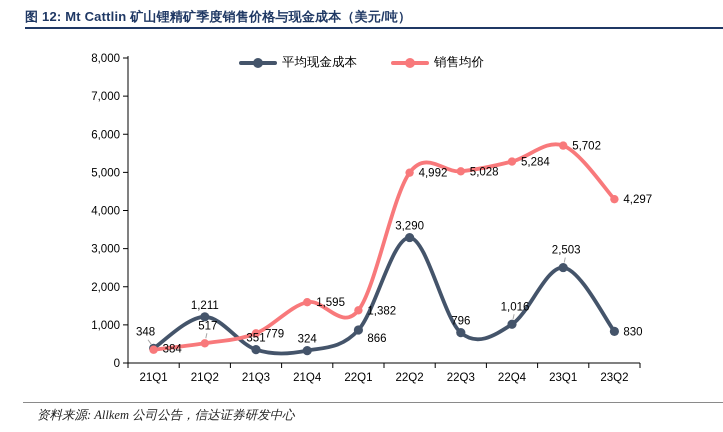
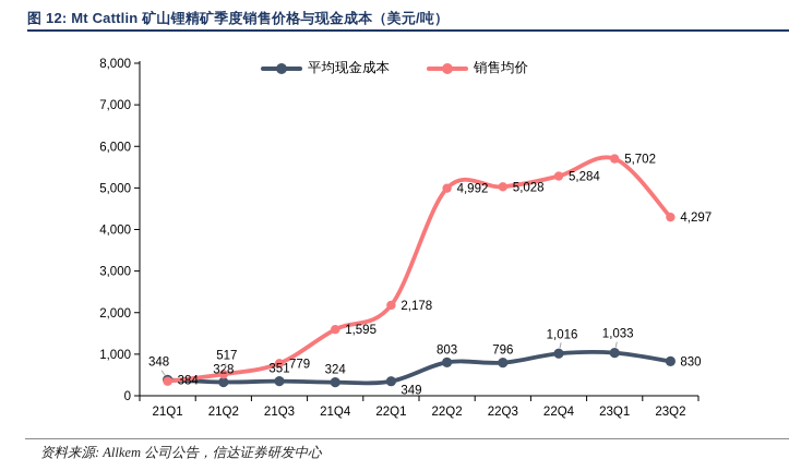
平均现金成本/21Q2: 1,211 -> 328
平均现金成本/22Q1: 866 -> 349
销售均价/22Q1: 1,382 -> 2,178
平均现金成本/22Q2: 3,290 -> 803
平均现金成本/23Q1: 2,503 -> 1,033
